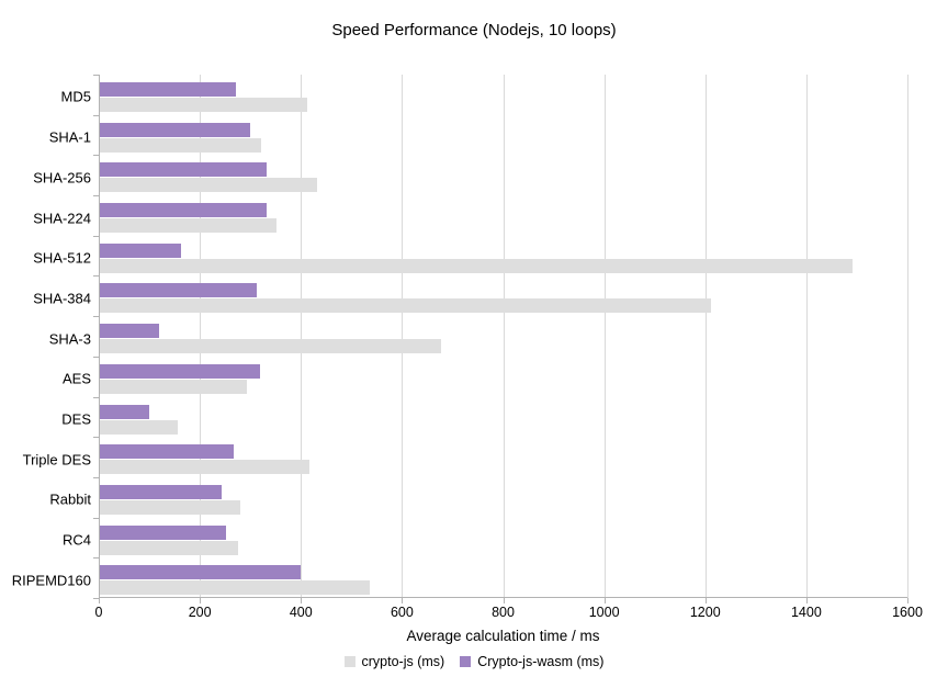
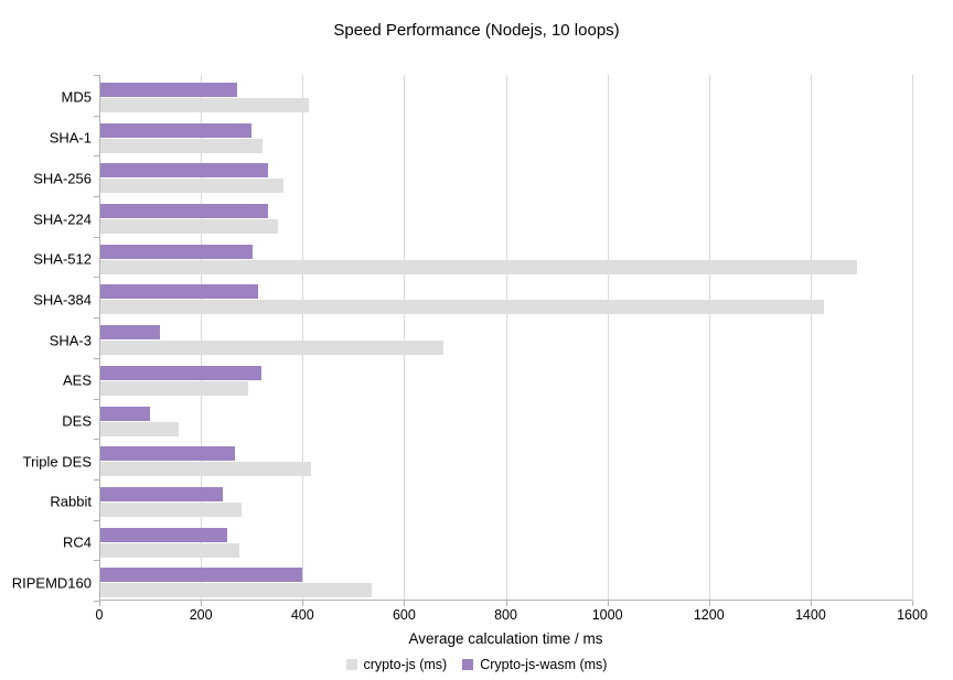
crypto-js (ms)/SHA-256: 430 -> 360
Crypto-js-wasm (ms)/SHA-512: 160 -> 300
crypto-js (ms)/SHA-384: 1210 -> 1420
